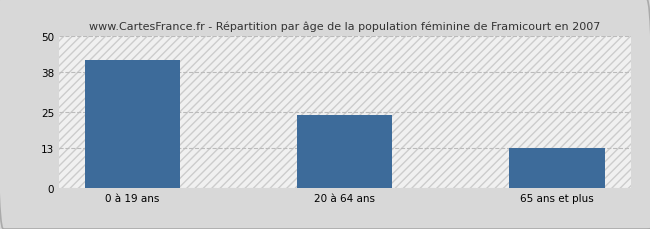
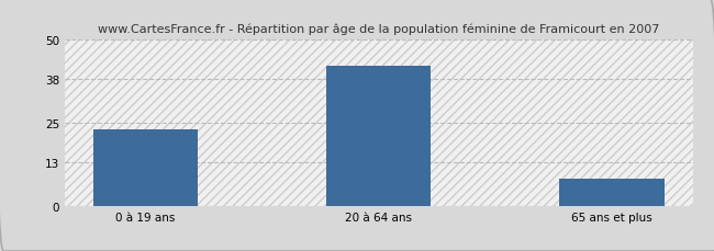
0 à 19 ans: 42 -> 23
20 à 64 ans: 24 -> 42
65 ans et plus: 13 -> 8
